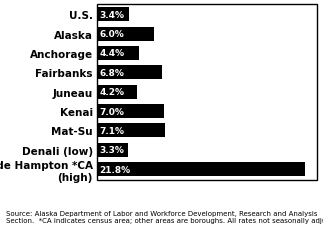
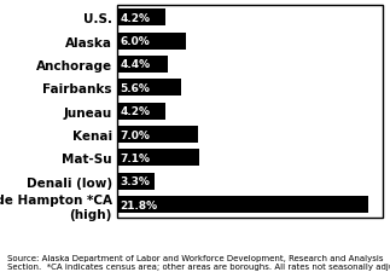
U.S.: 3.4% -> 4.2%
Fairbanks: 6.8% -> 5.6%
